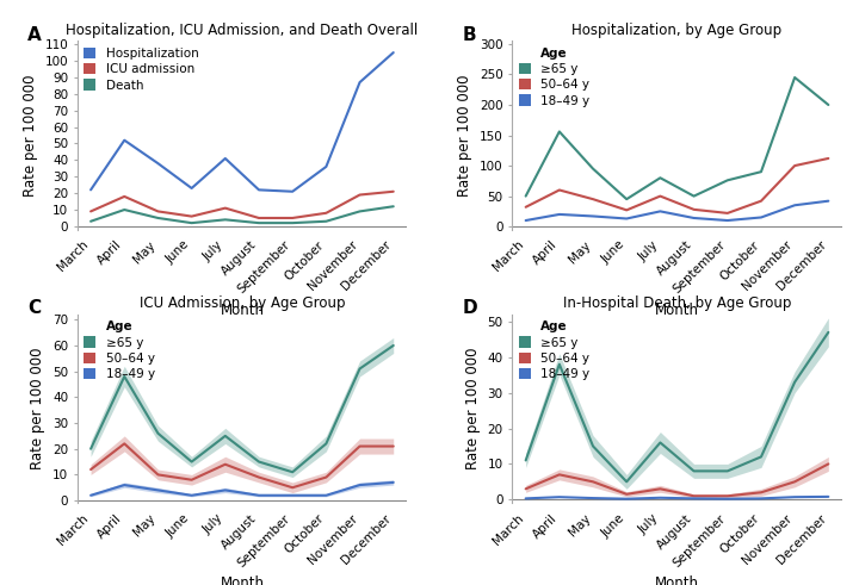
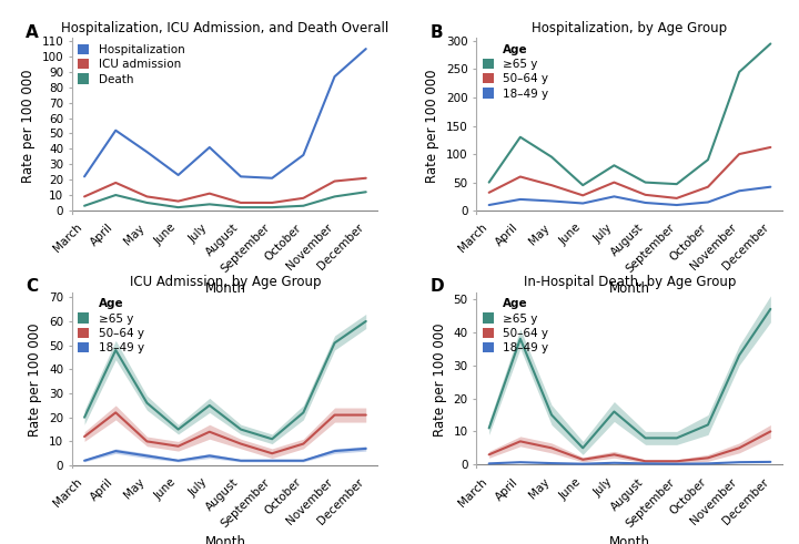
Hospitalization, by Age Group/≥65 y/April: 156 -> 130
Hospitalization, by Age Group/≥65 y/September: 76 -> 47
Hospitalization, by Age Group/≥65 y/December: 200 -> 295
